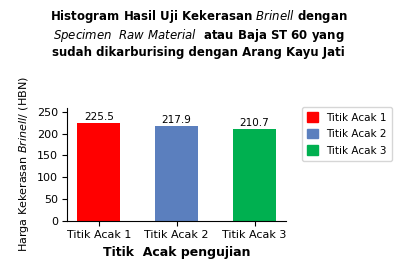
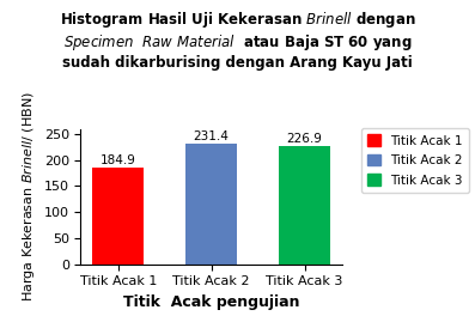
Titik Acak 1: 225.5 -> 184.9
Titik Acak 2: 217.9 -> 231.4
Titik Acak 3: 210.7 -> 226.9
